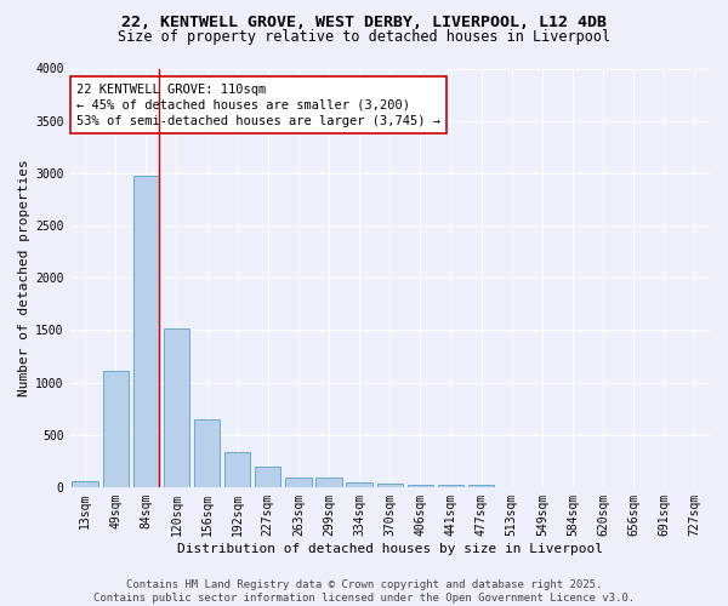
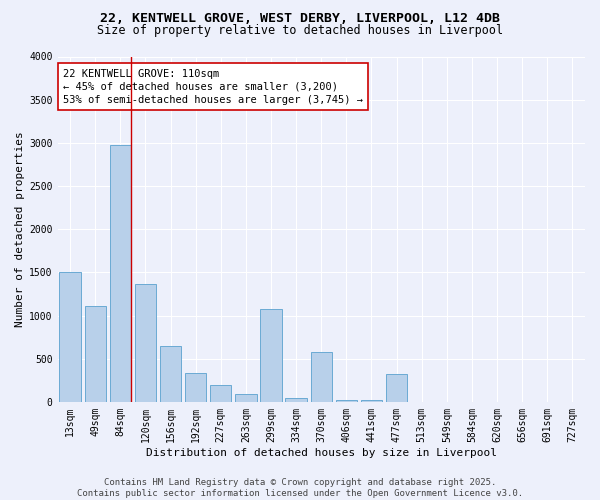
13sqm: 60 -> 1500
120sqm: 1520 -> 1360
299sqm: 80 -> 1080
370sqm: 30 -> 580
477sqm: 20 -> 320
